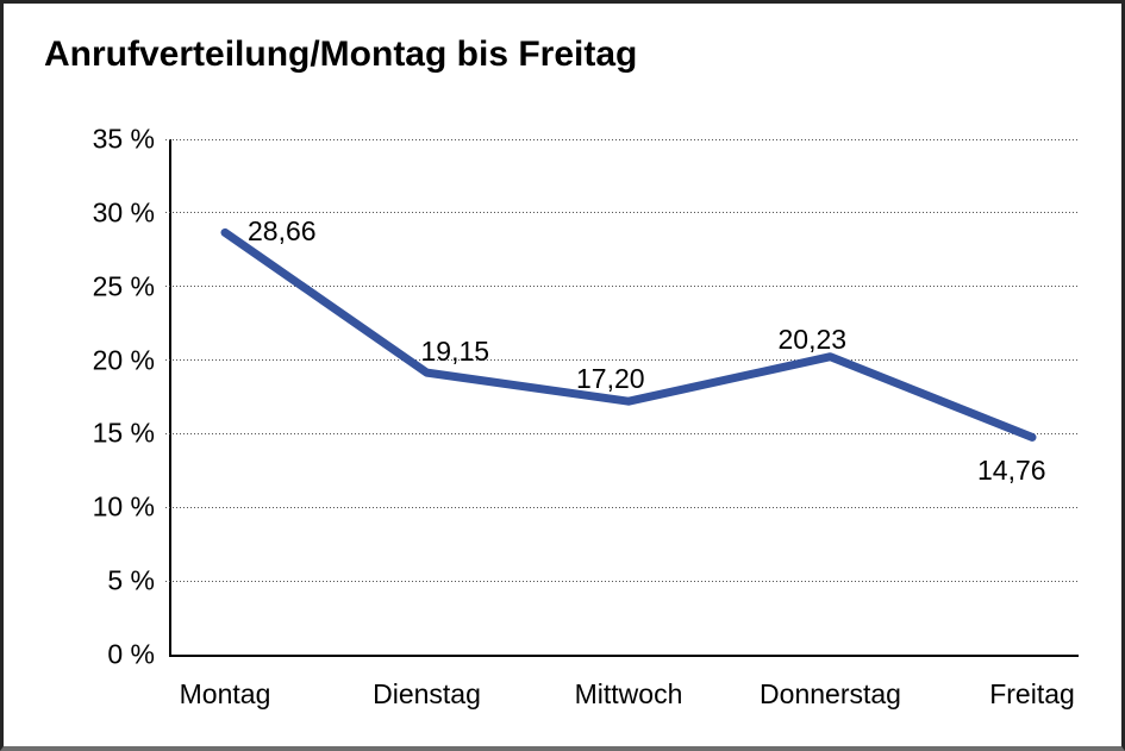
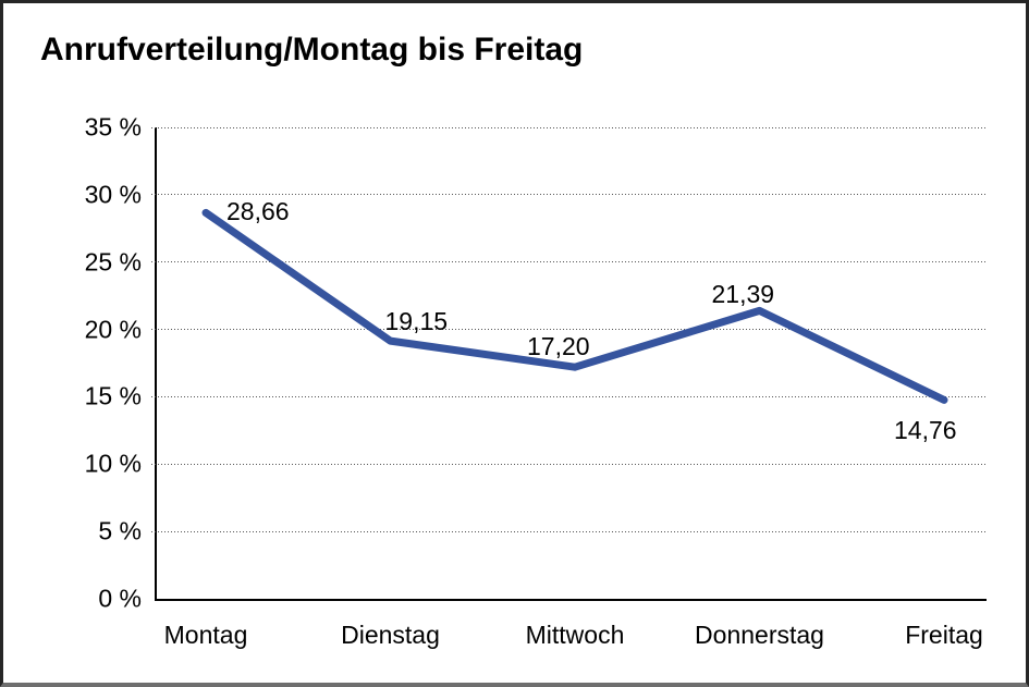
Donnerstag: 20,23 -> 21,39
